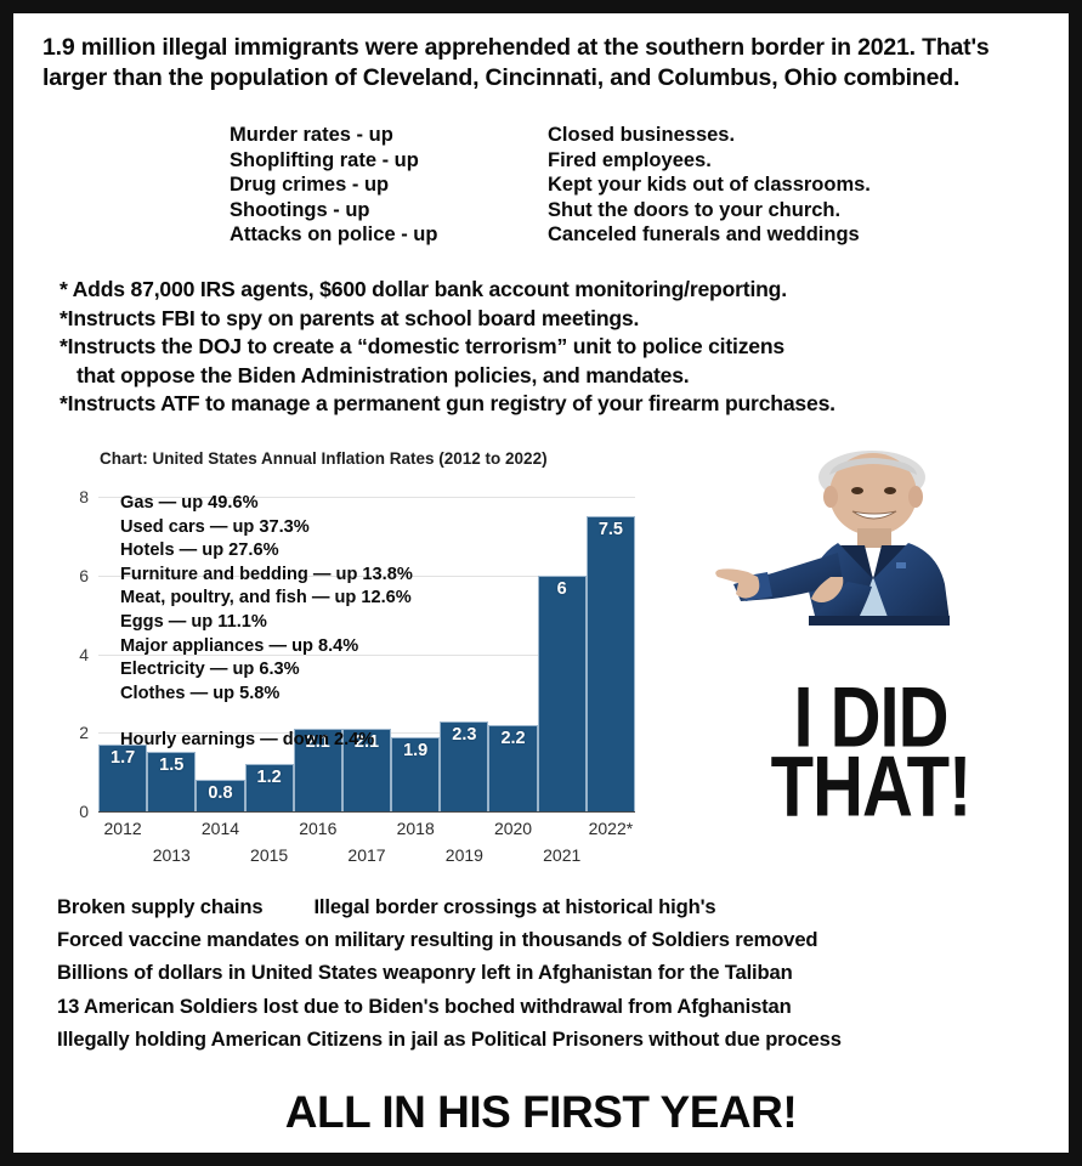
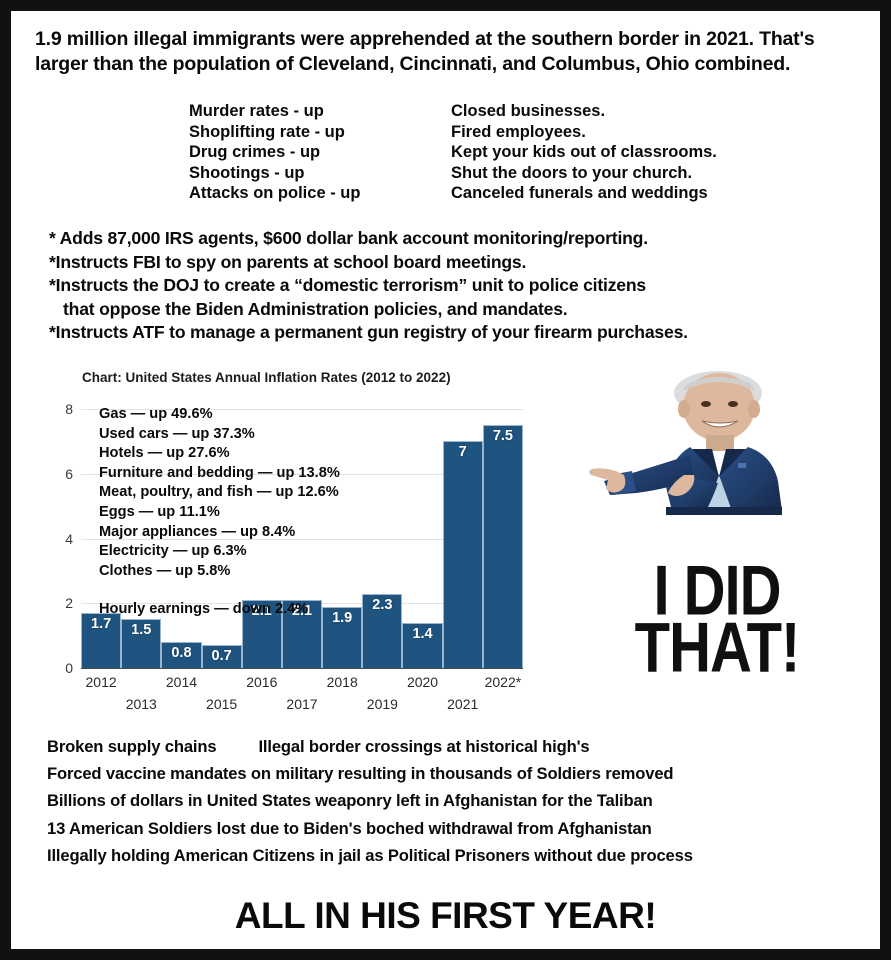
2015: 1.2 -> 0.7
2020: 2.2 -> 1.4
2021: 6 -> 7
